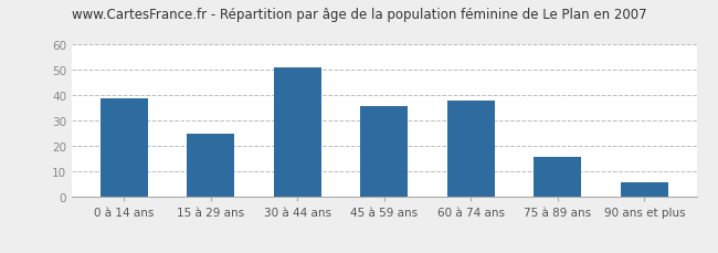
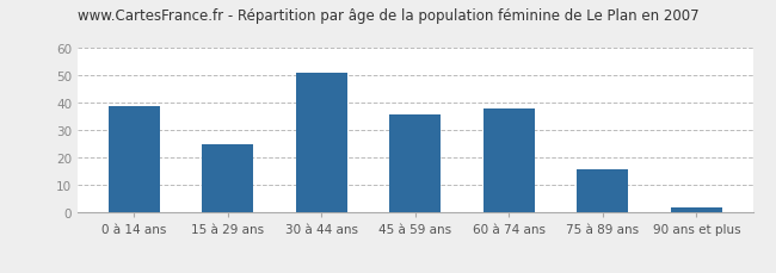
90 ans et plus: 6 -> 2
